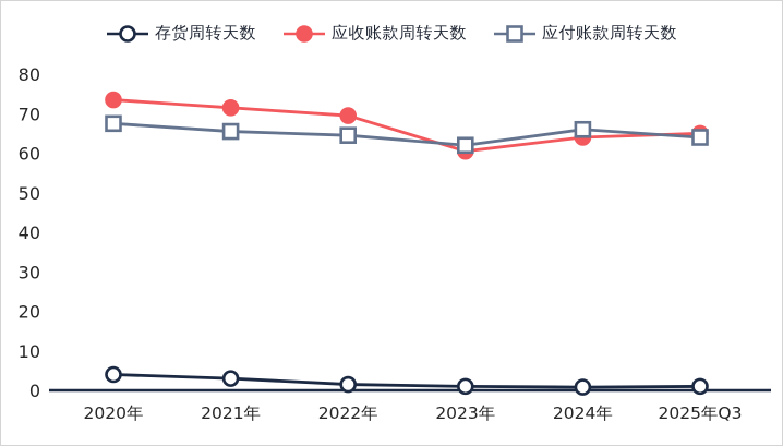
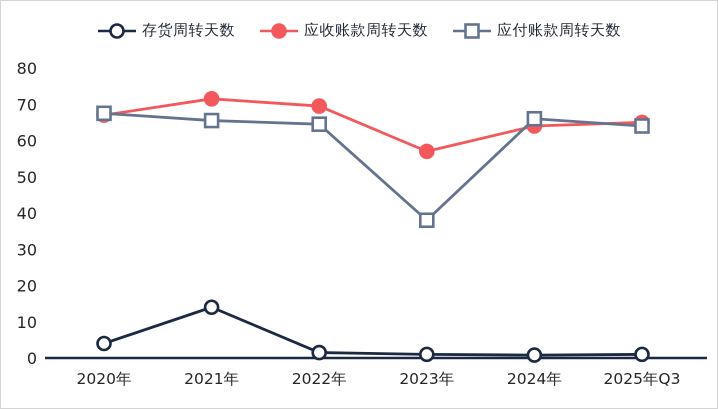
应收账款周转天数/2020年: 74 -> 67
存货周转天数/2021年: 3 -> 14
应收账款周转天数/2023年: 60 -> 57
应付账款周转天数/2023年: 62 -> 38
